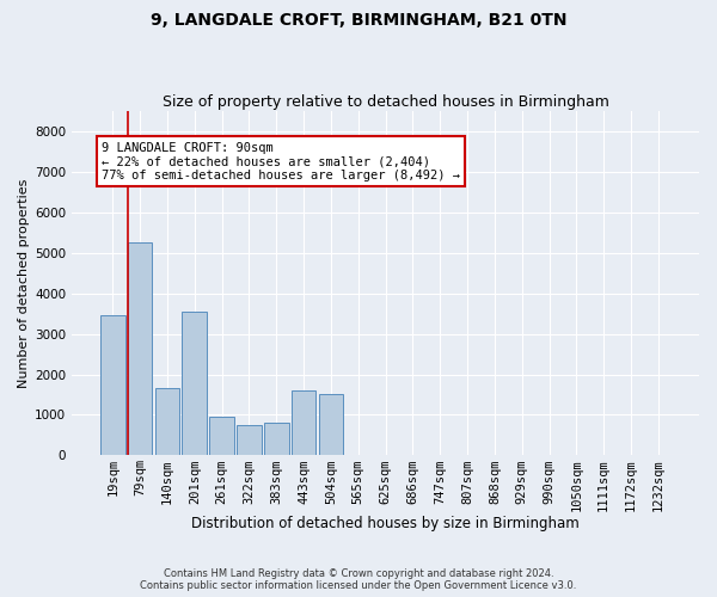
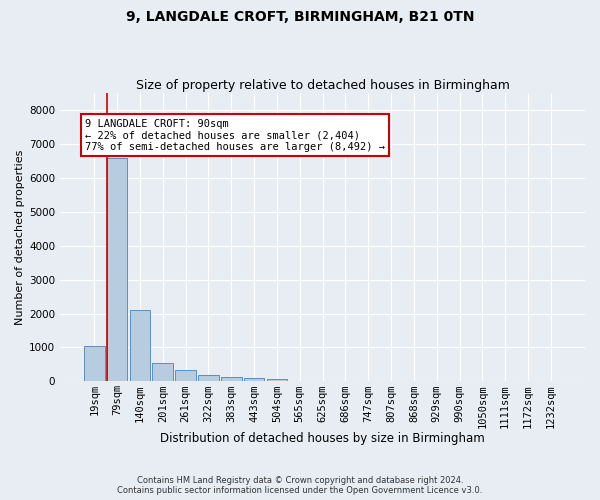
19sqm: 3450 -> 1050
79sqm: 5250 -> 6600
140sqm: 1650 -> 2100
201sqm: 3550 -> 550
261sqm: 950 -> 320
322sqm: 750 -> 190
383sqm: 800 -> 140
443sqm: 1600 -> 100
504sqm: 1500 -> 60
